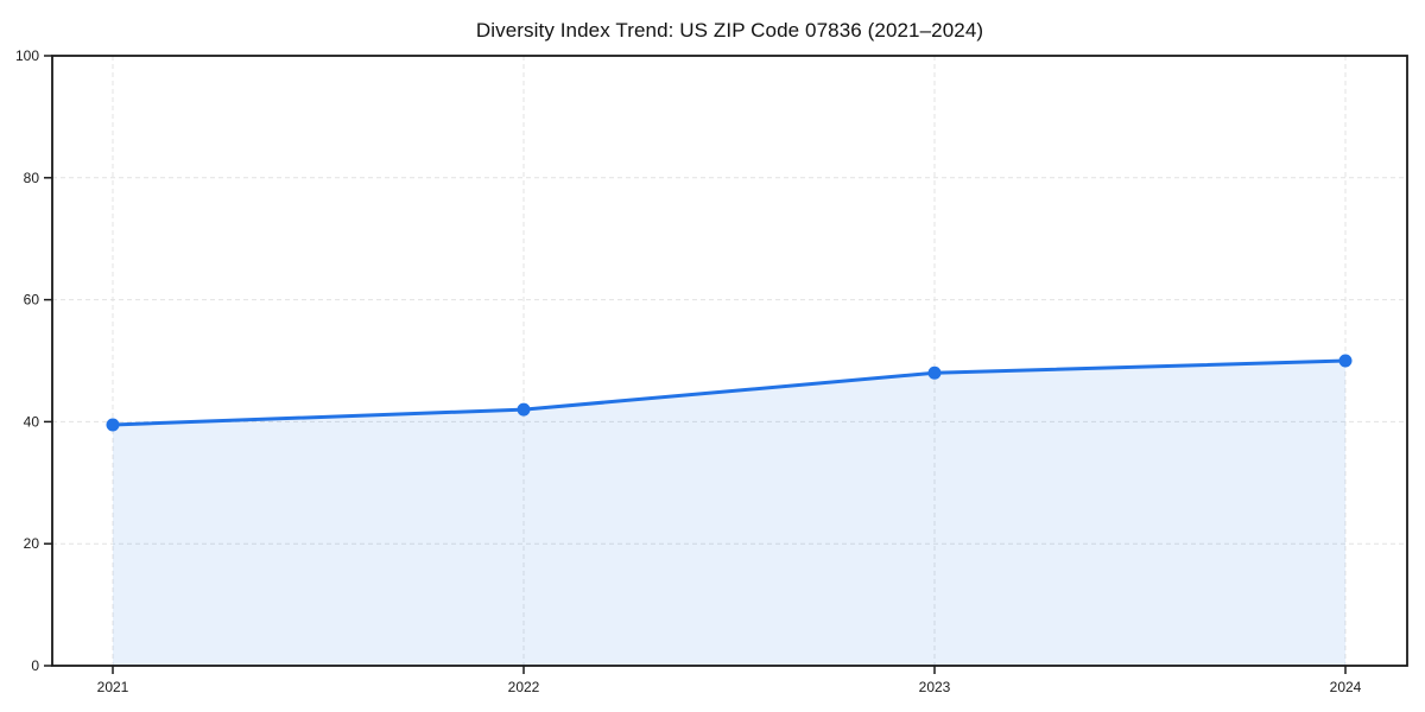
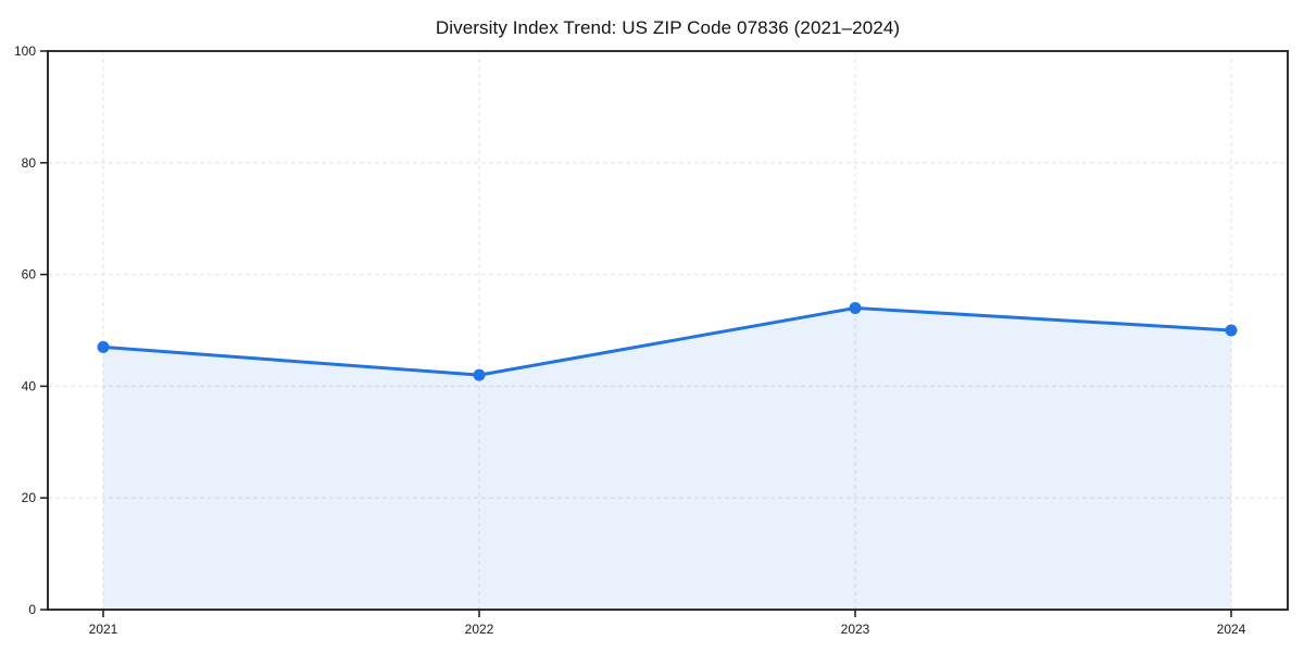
2021: 40 -> 47
2023: 48 -> 54
